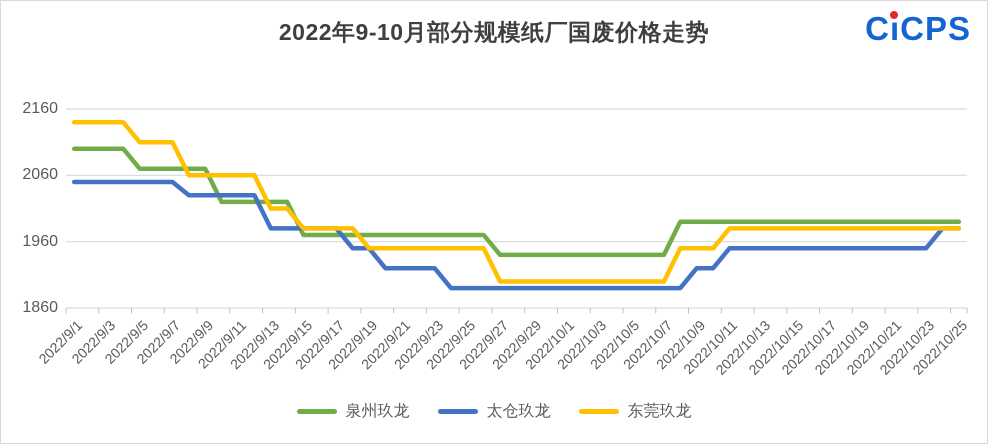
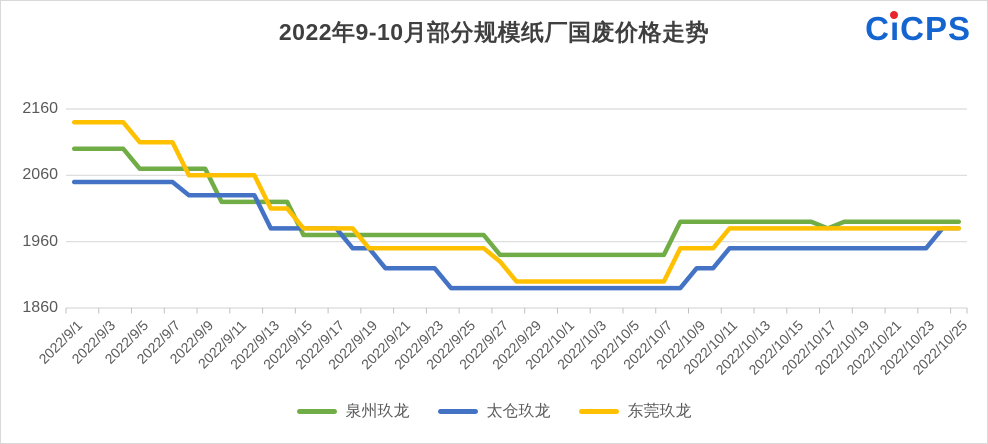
东莞玖龙/2022/9/27: 1900 -> 1930
泉州玖龙/2022/10/17: 1990 -> 1980
